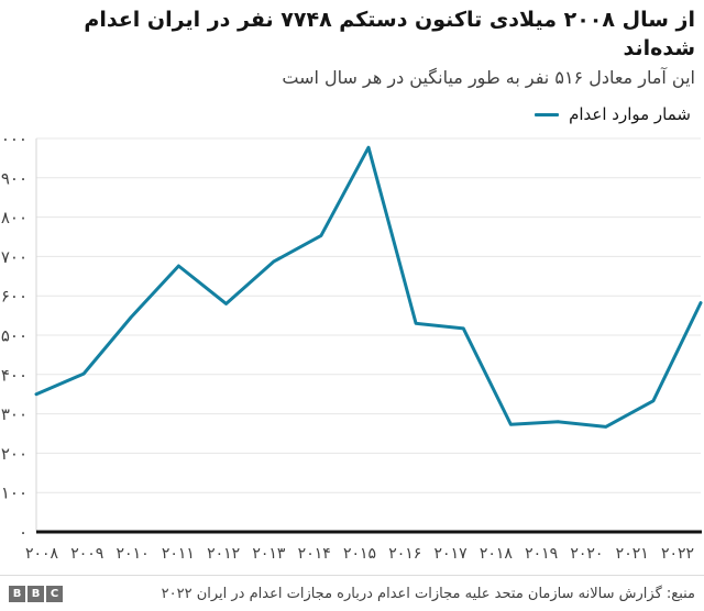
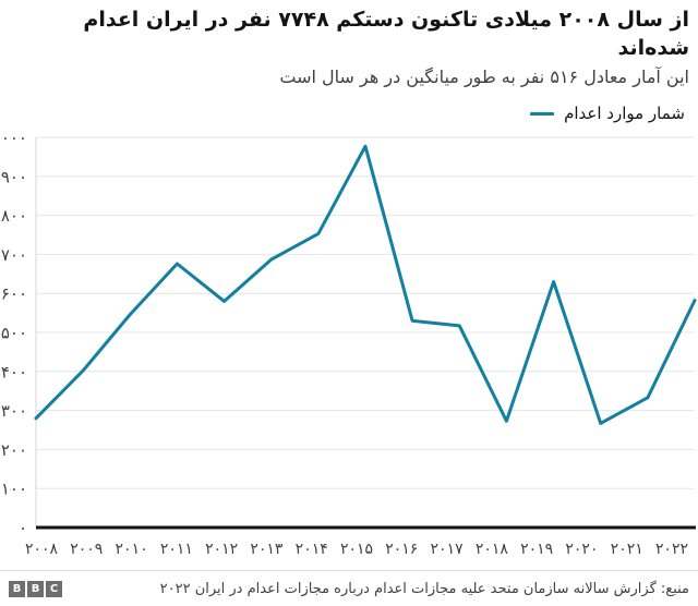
۲۰۰۸: 350 -> 280
۲۰۱۹: 280 -> 630
